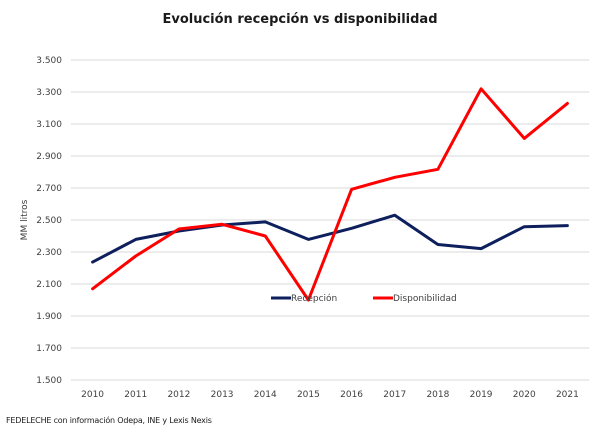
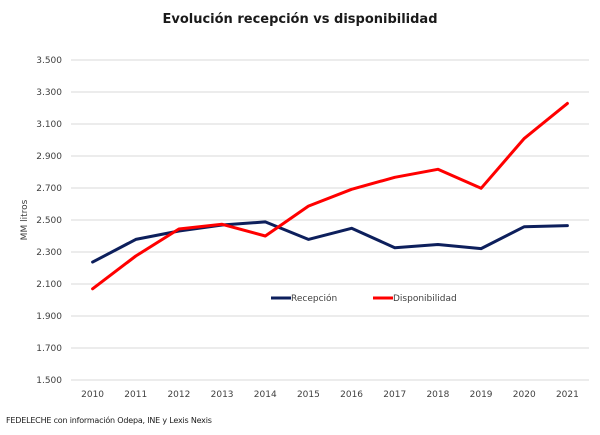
Disponibilidad/2015: 2000 -> 2590
Recepción/2017: 2530 -> 2330
Disponibilidad/2019: 3320 -> 2700
